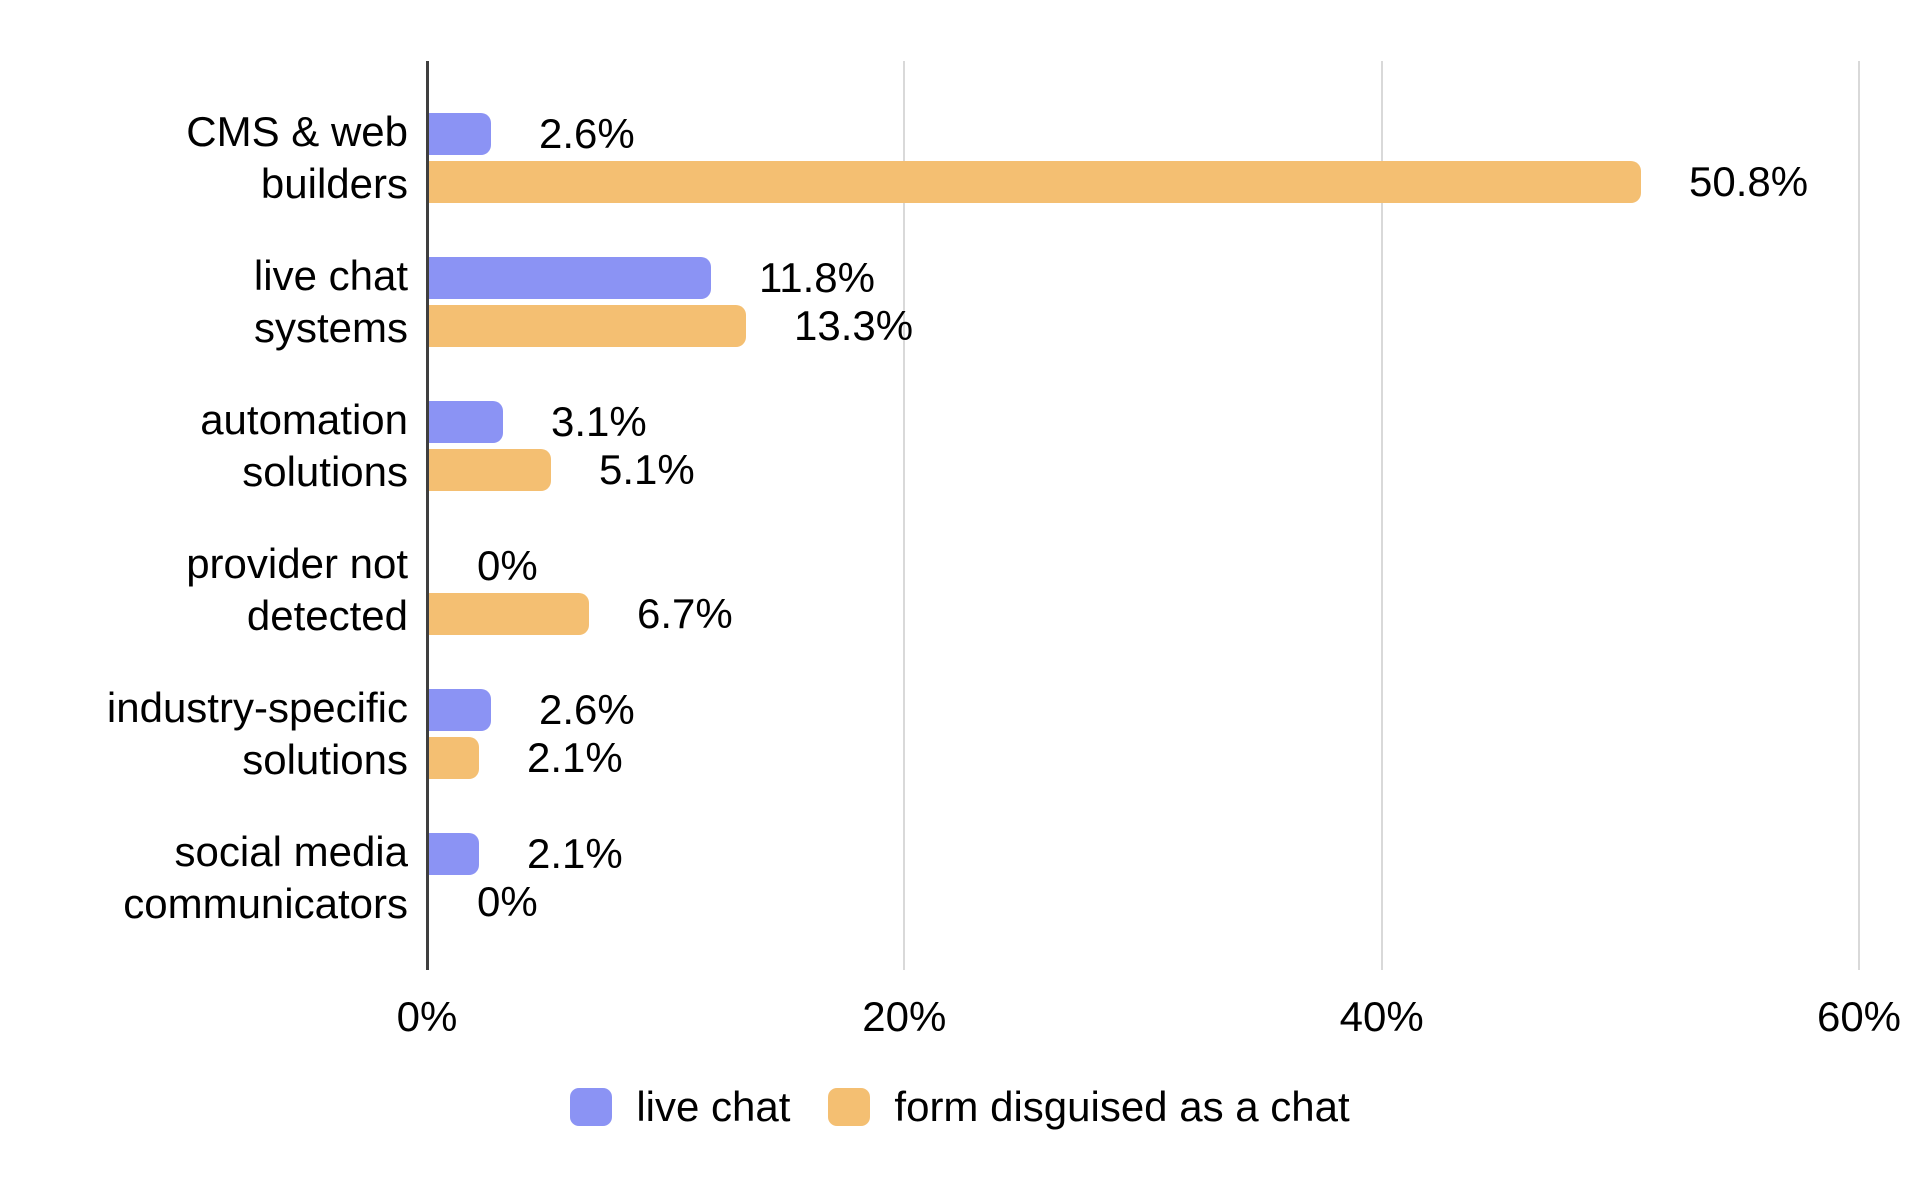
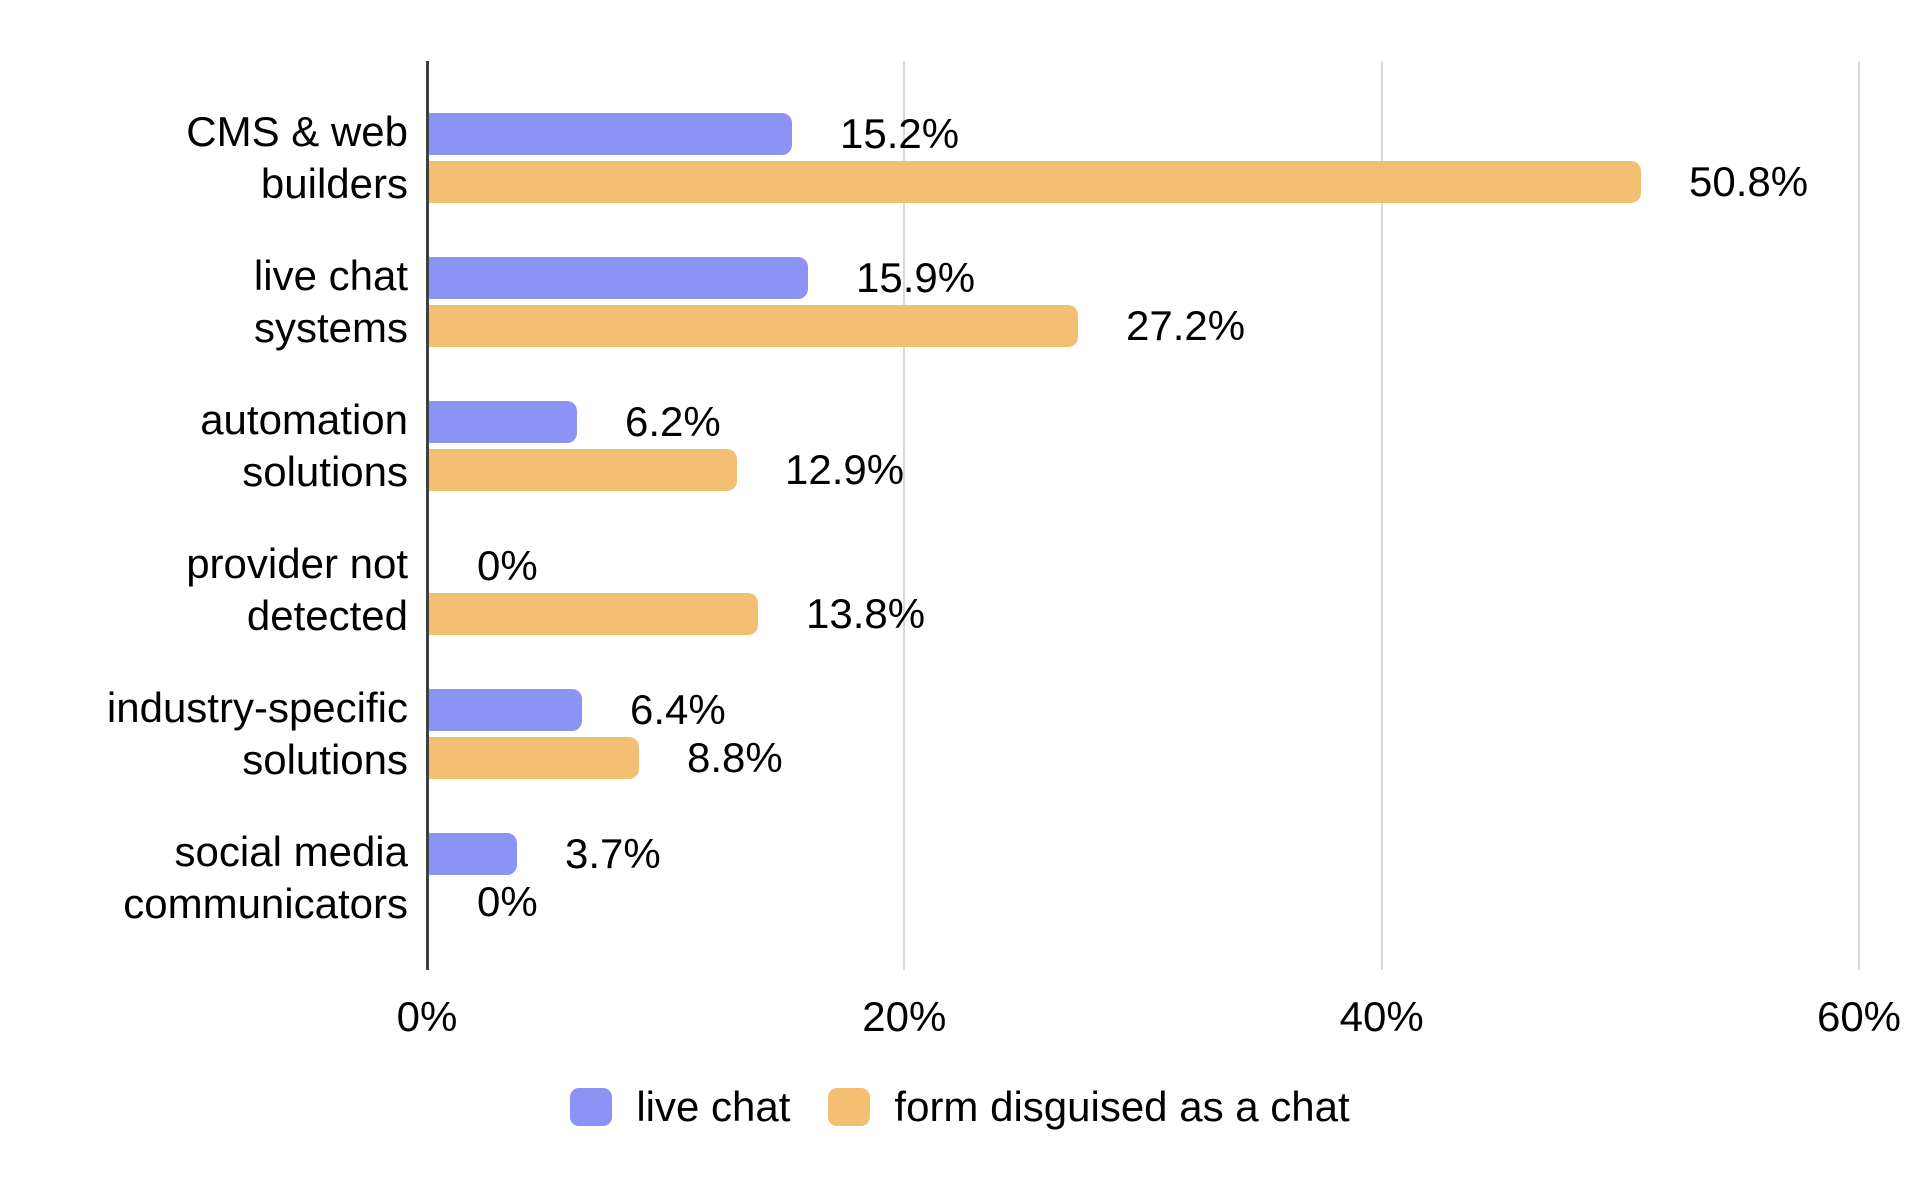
live chat/CMS & web builders: 2.6% -> 15.2%
live chat/live chat systems: 11.8% -> 15.9%
form disguised as a chat/live chat systems: 13.3% -> 27.2%
live chat/automation solutions: 3.1% -> 6.2%
form disguised as a chat/automation solutions: 5.1% -> 12.9%
form disguised as a chat/provider not detected: 6.7% -> 13.8%
live chat/industry-specific solutions: 2.6% -> 6.4%
form disguised as a chat/industry-specific solutions: 2.1% -> 8.8%
live chat/social media communicators: 2.1% -> 3.7%
